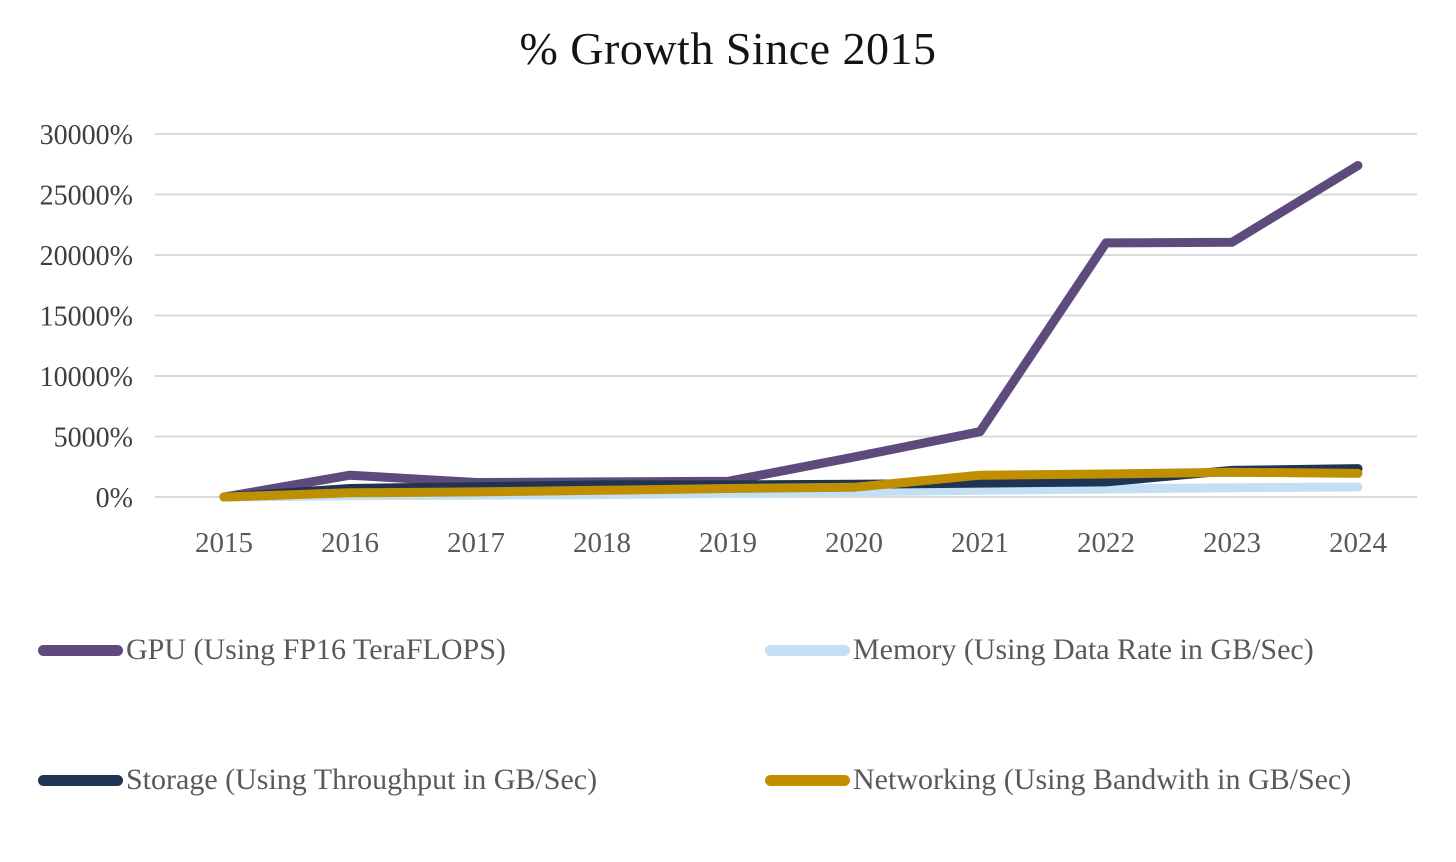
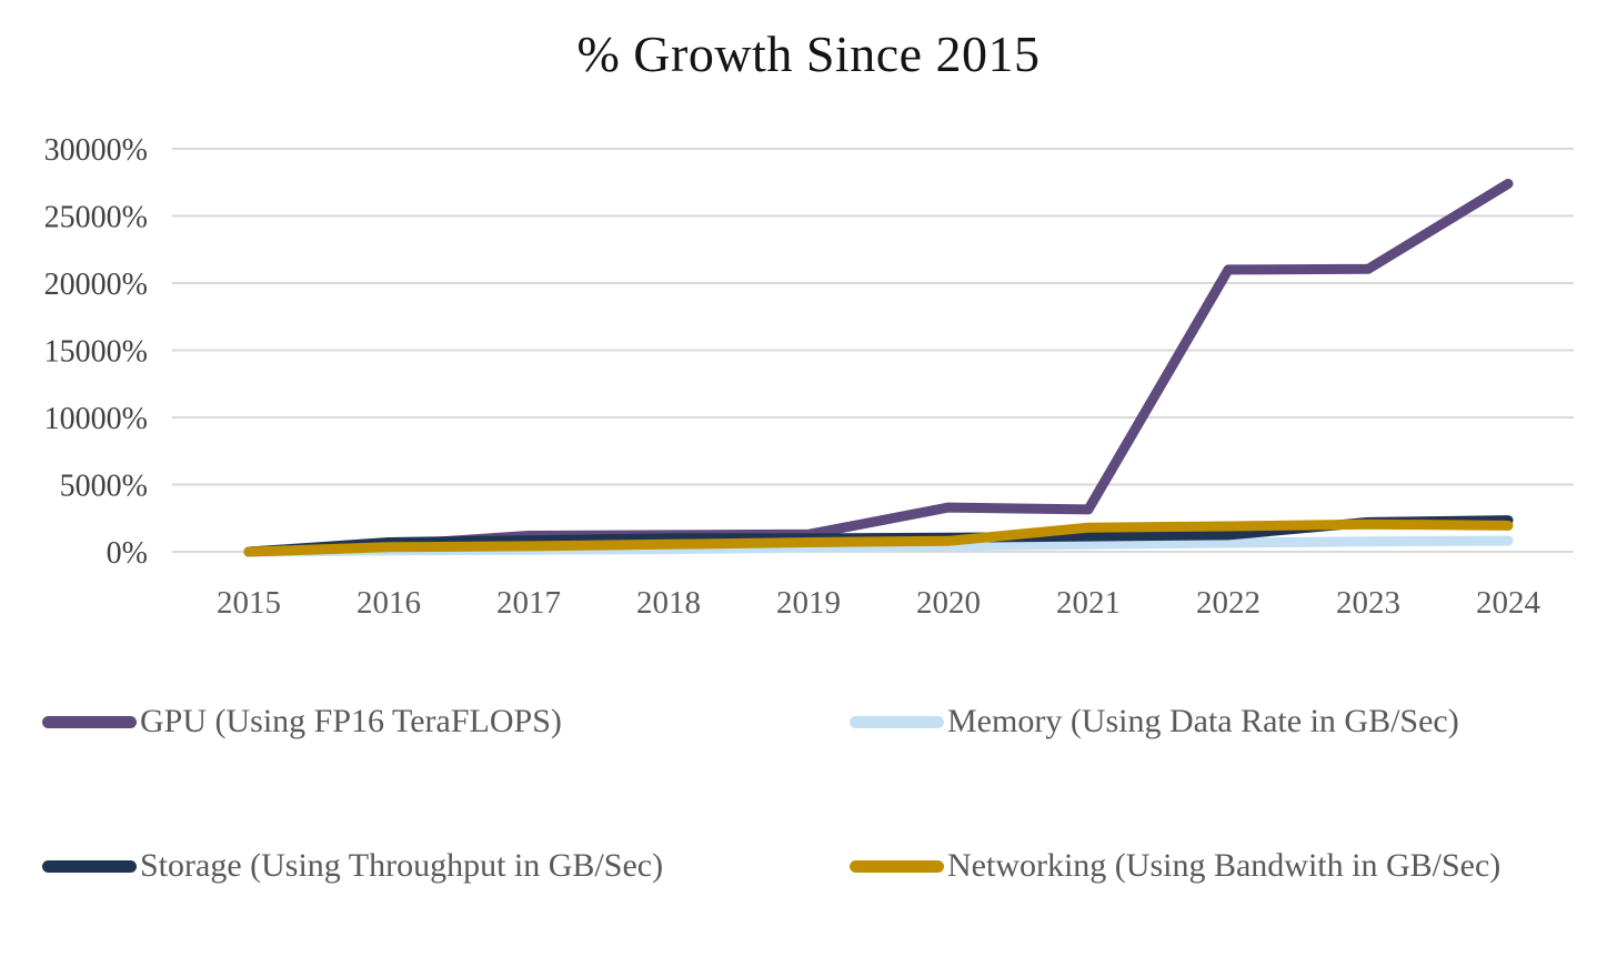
GPU (Using FP16 TeraFLOPS)/2016: 1800% -> 500%
GPU (Using FP16 TeraFLOPS)/2021: 5400% -> 3200%
